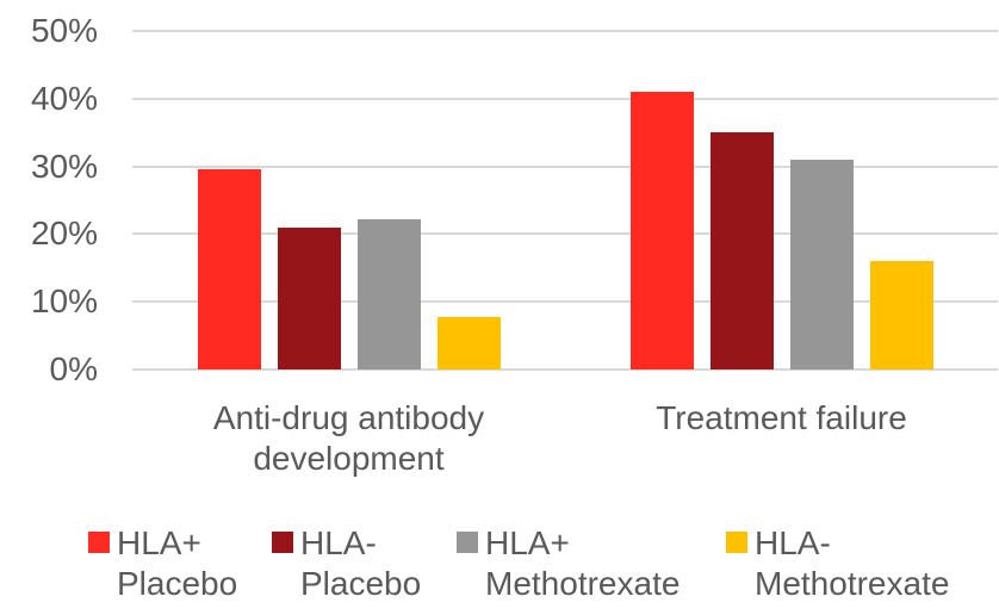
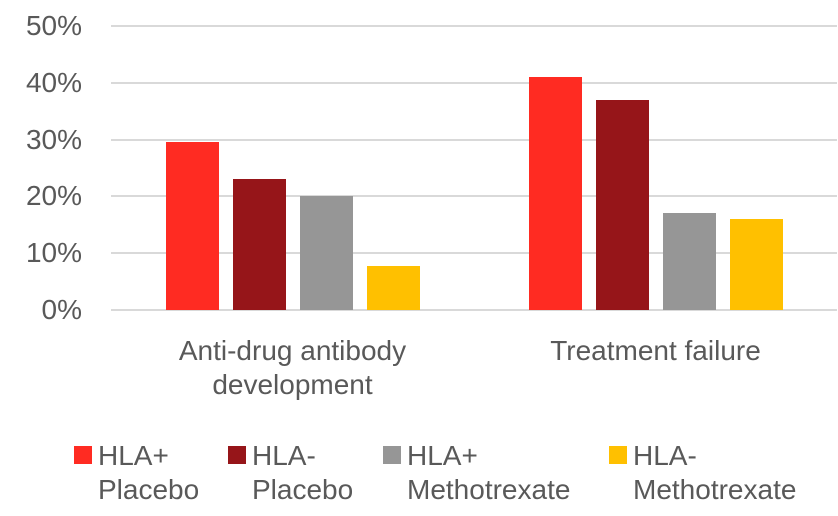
HLA- Placebo/Anti-drug antibody development: 21% -> 23%
HLA+ Methotrexate/Anti-drug antibody development: 22% -> 20%
HLA- Placebo/Treatment failure: 35% -> 37%
HLA+ Methotrexate/Treatment failure: 31% -> 17%
